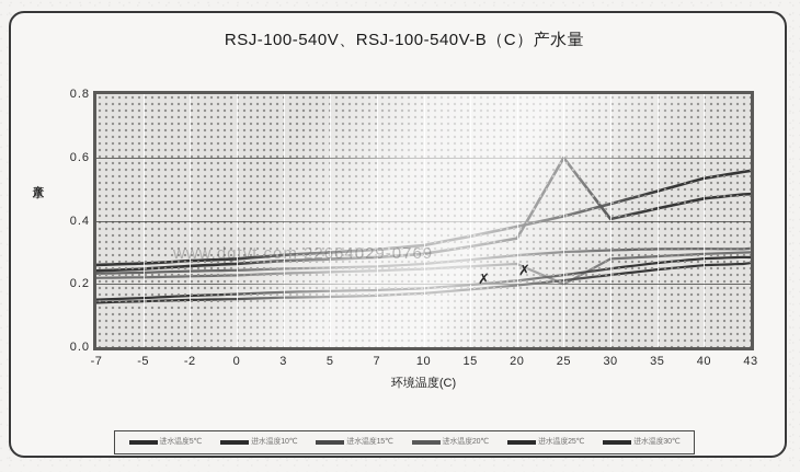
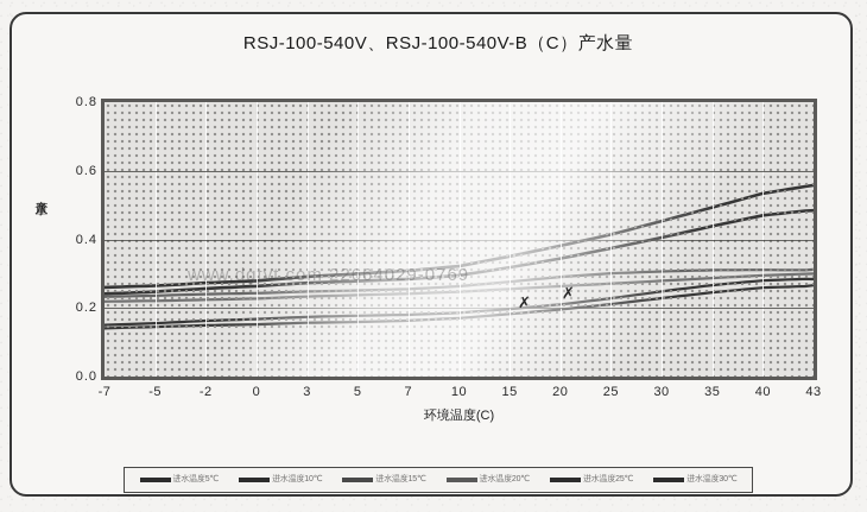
进水温度10℃/25: 0.60 -> 0.38
进水温度20℃/25: 0.20 -> 0.27
